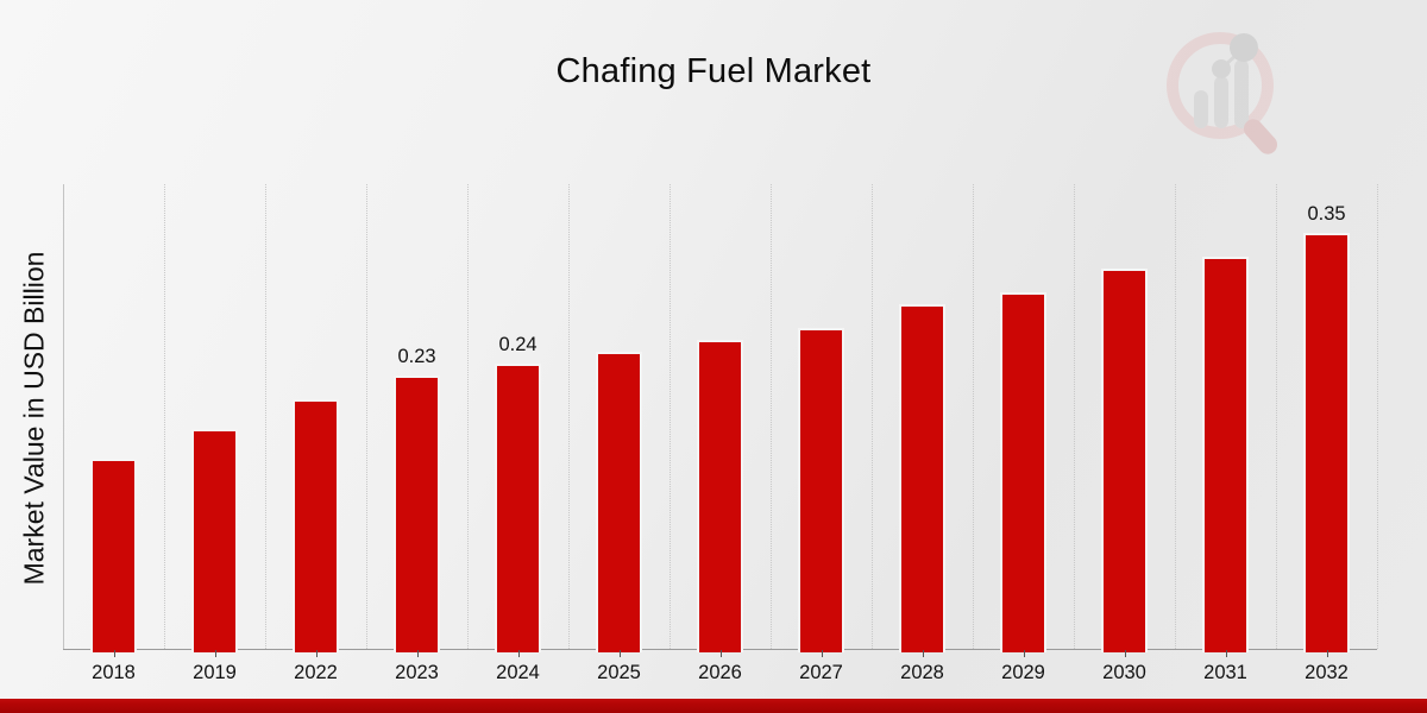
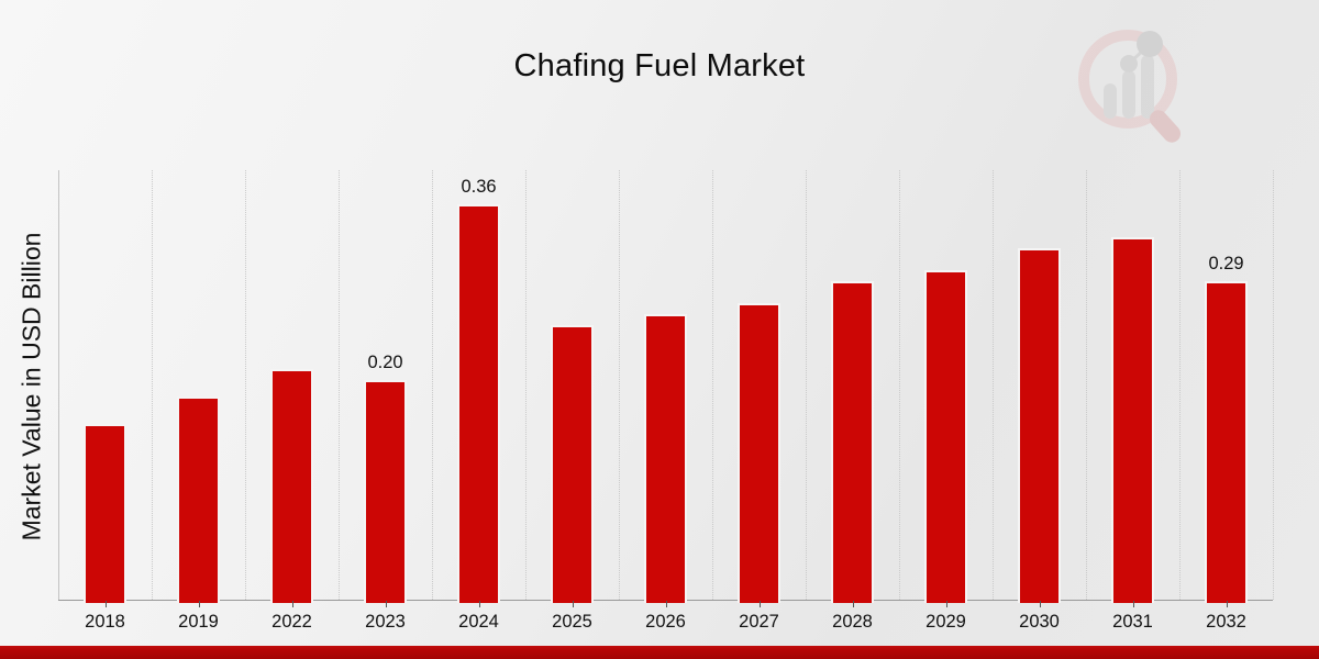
2023: 0.23 -> 0.20
2024: 0.24 -> 0.36
2032: 0.35 -> 0.29
